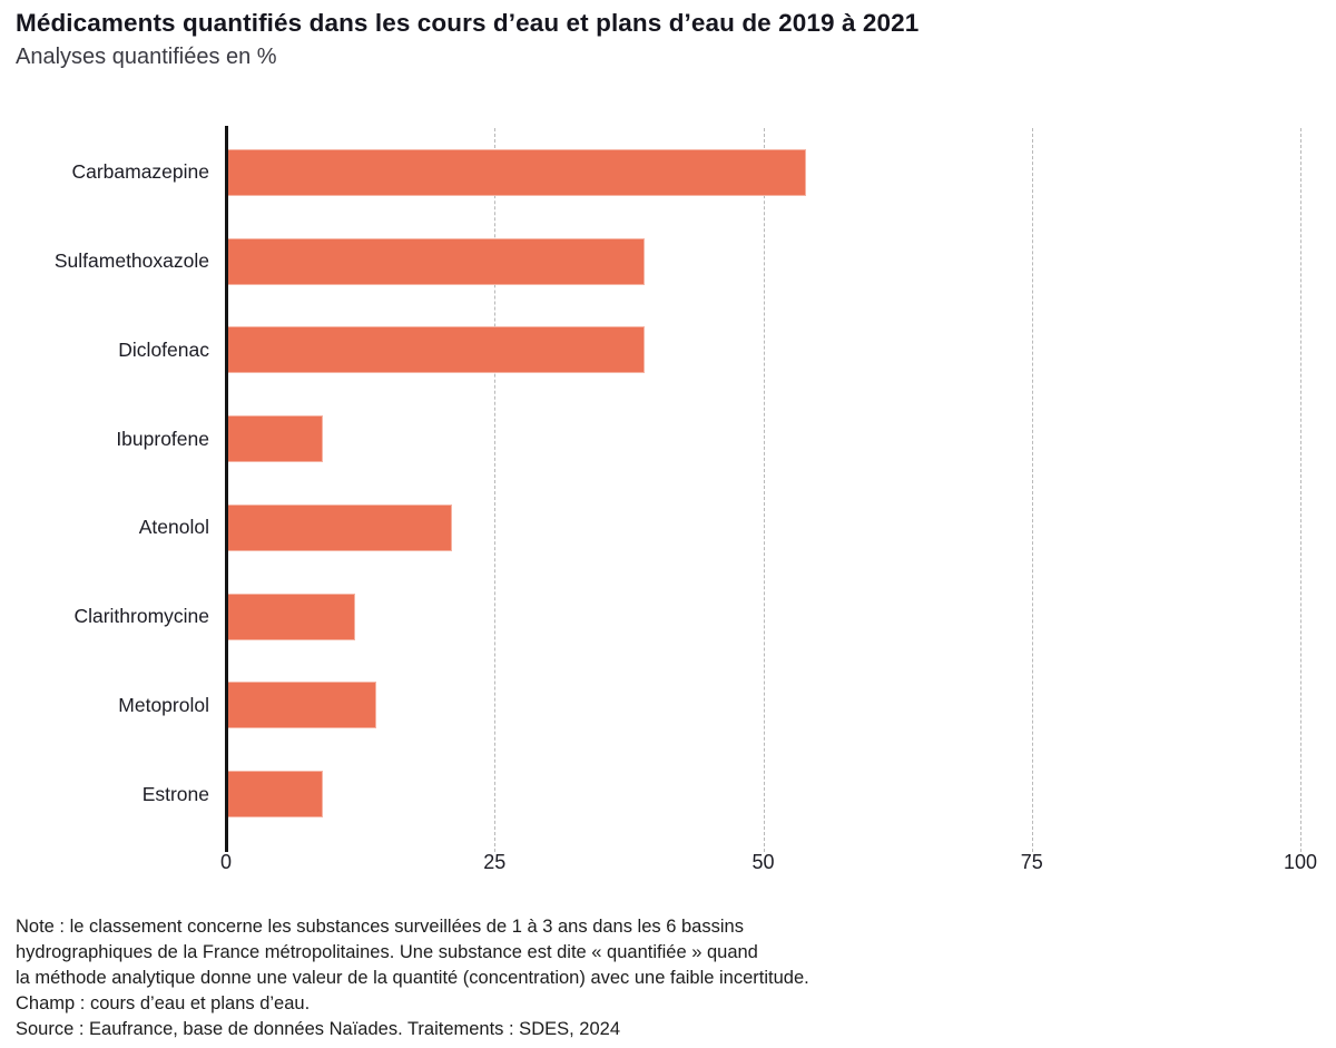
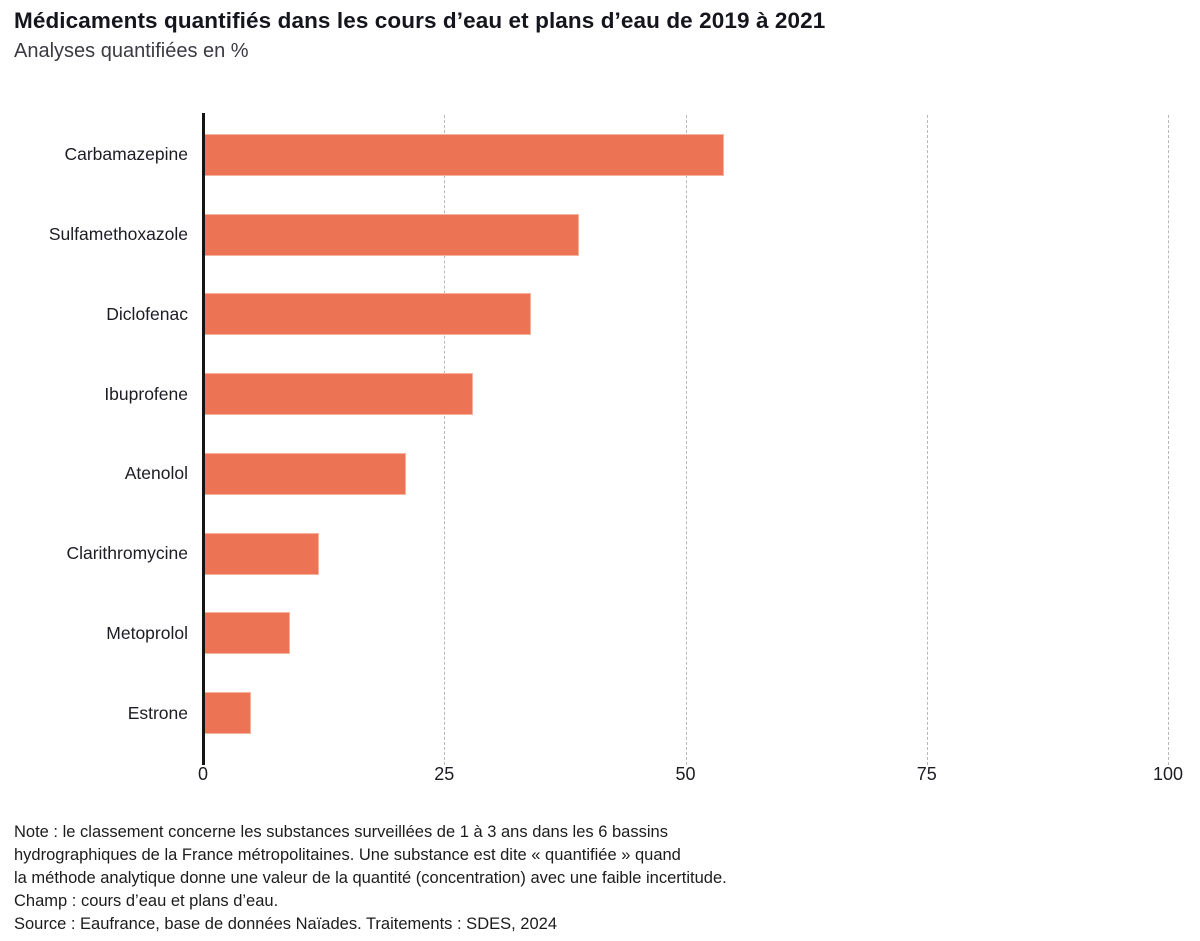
Diclofenac: 39 -> 34
Ibuprofene: 9 -> 28
Metoprolol: 14 -> 9
Estrone: 9 -> 5
